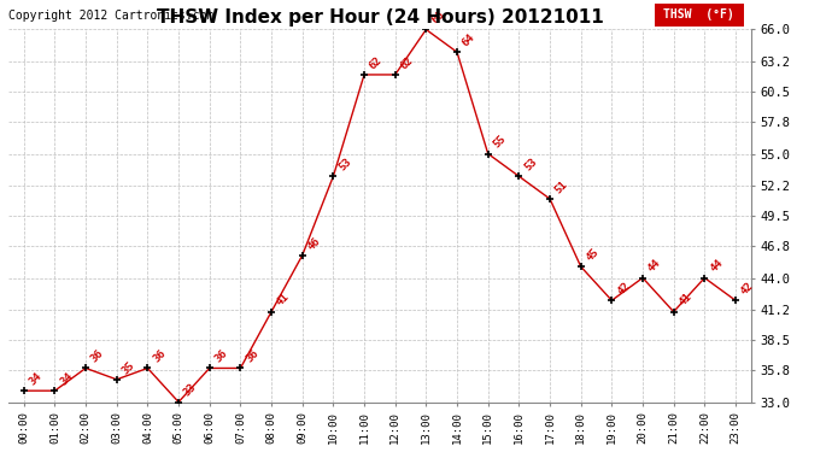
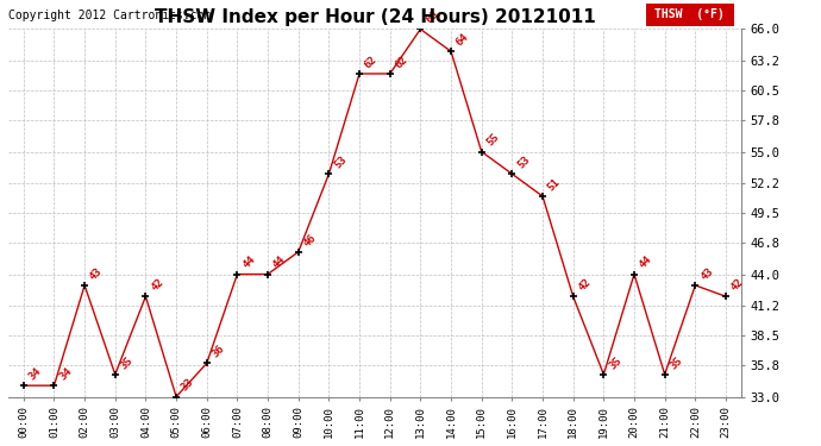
02:00: 36 -> 43
04:00: 36 -> 42
07:00: 36 -> 44
08:00: 41 -> 44
18:00: 45 -> 42
19:00: 42 -> 35
21:00: 41 -> 35
22:00: 44 -> 43
